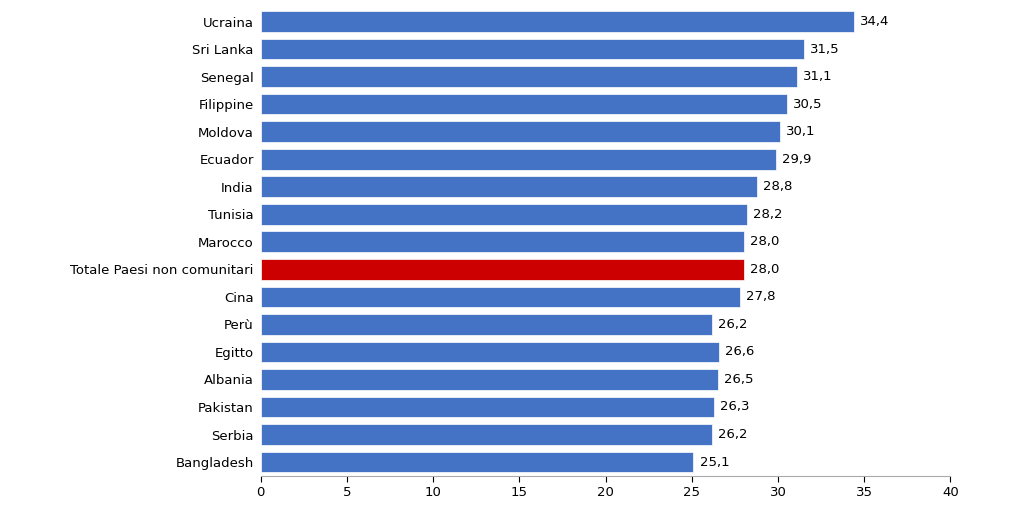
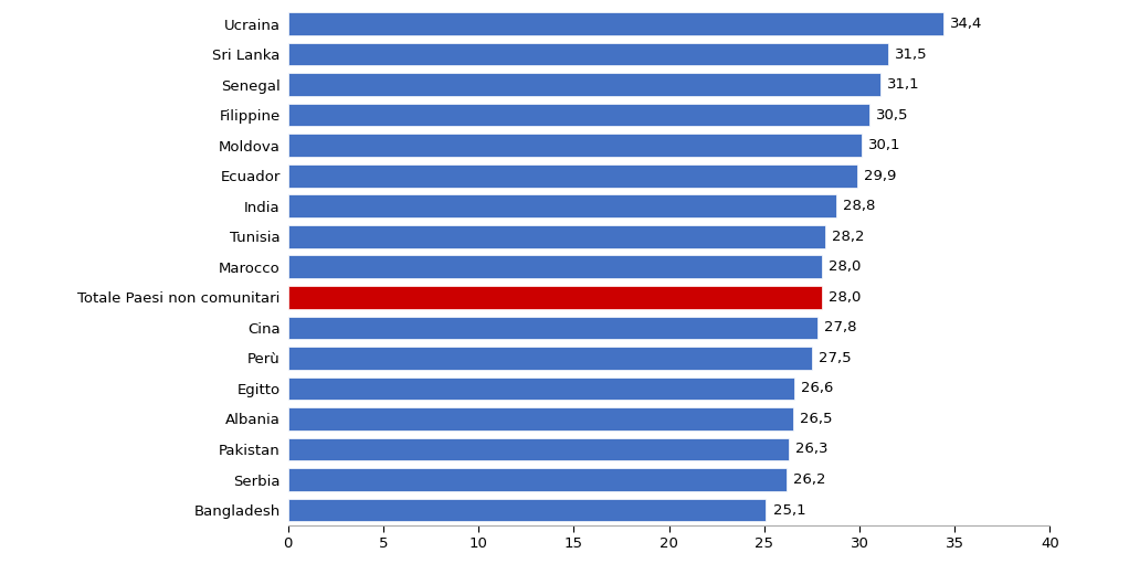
Perù: 26,2 -> 27,5
